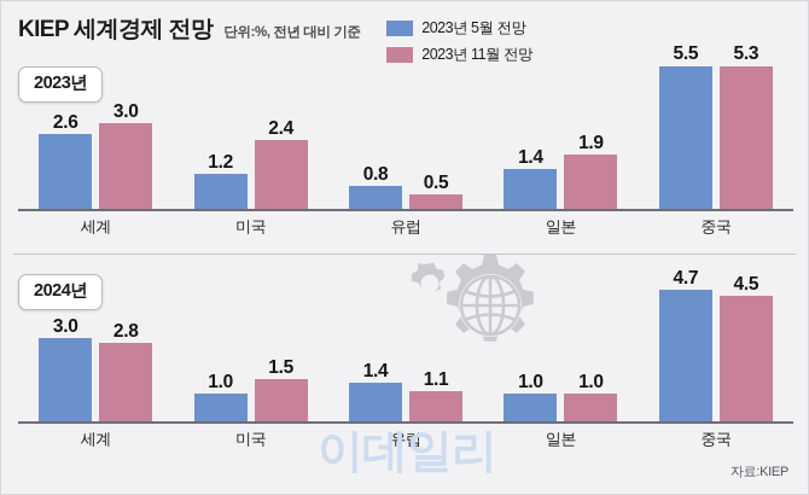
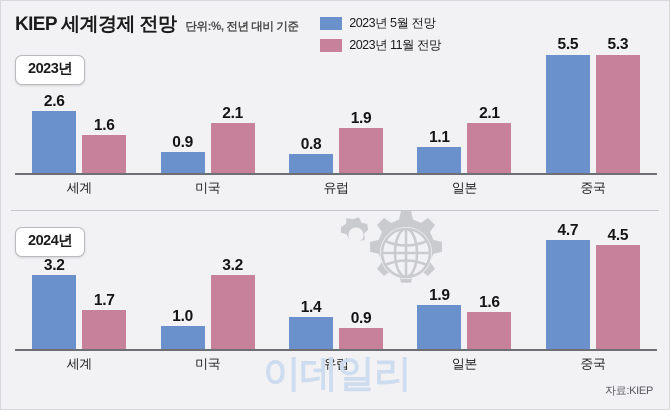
2023년/2023년 11월 전망/세계: 3.0 -> 1.6
2023년/2023년 5월 전망/미국: 1.2 -> 0.9
2023년/2023년 11월 전망/미국: 2.4 -> 2.1
2023년/2023년 11월 전망/유럽: 0.5 -> 1.9
2023년/2023년 5월 전망/일본: 1.4 -> 1.1
2023년/2023년 11월 전망/일본: 1.9 -> 2.1
2024년/2023년 5월 전망/세계: 3.0 -> 3.2
2024년/2023년 11월 전망/세계: 2.8 -> 1.7
2024년/2023년 11월 전망/미국: 1.5 -> 3.2
2024년/2023년 11월 전망/유럽: 1.1 -> 0.9
2024년/2023년 5월 전망/일본: 1.0 -> 1.9
2024년/2023년 11월 전망/일본: 1.0 -> 1.6
